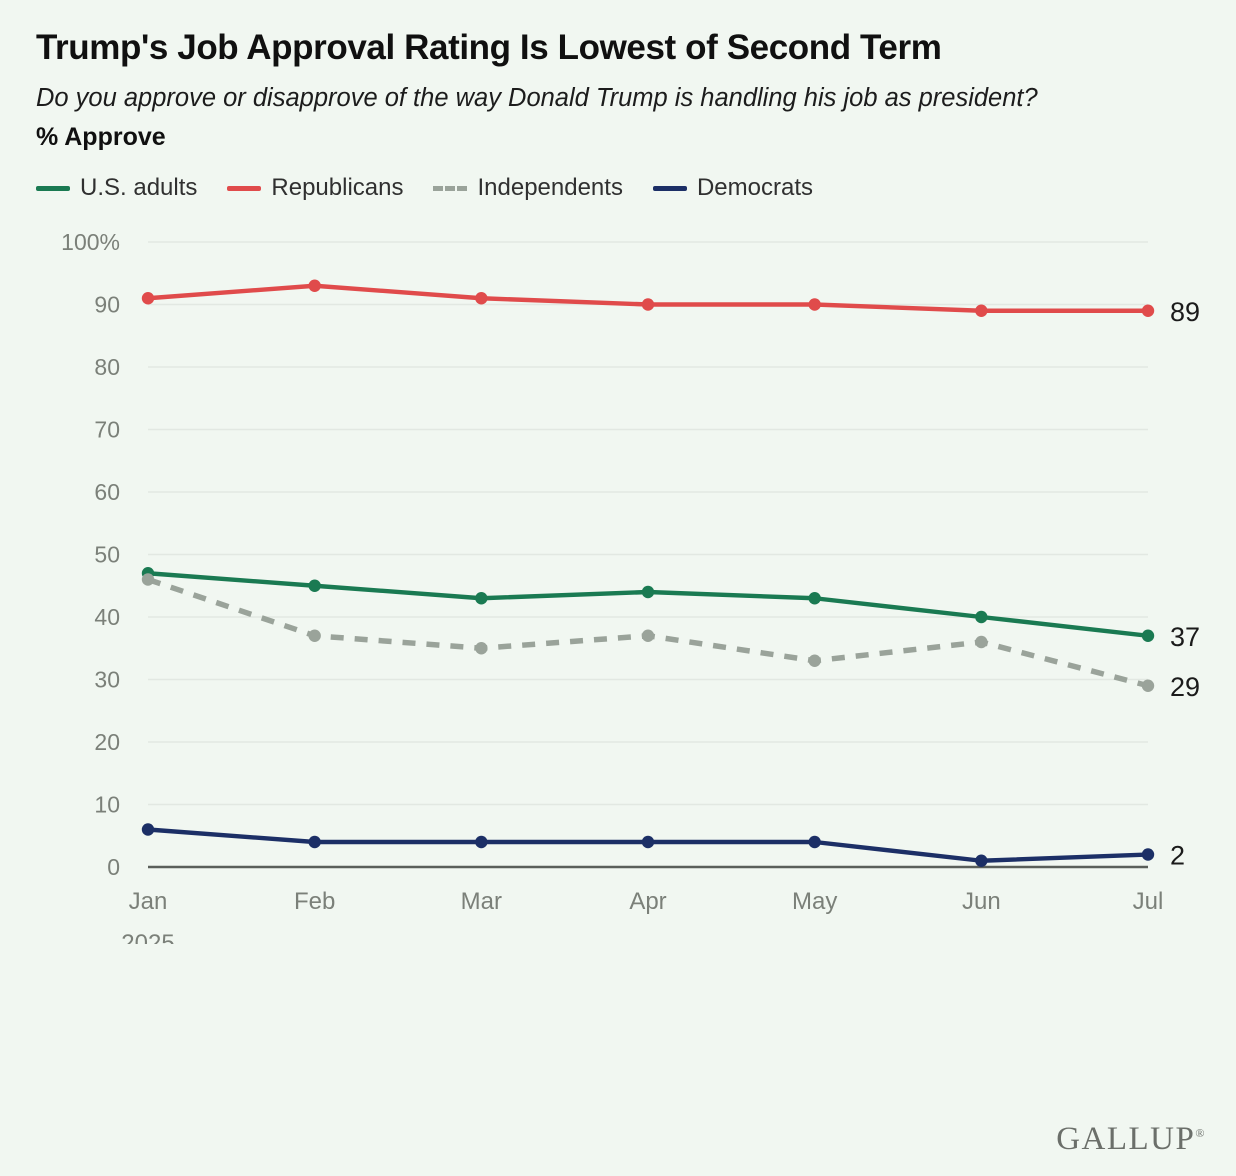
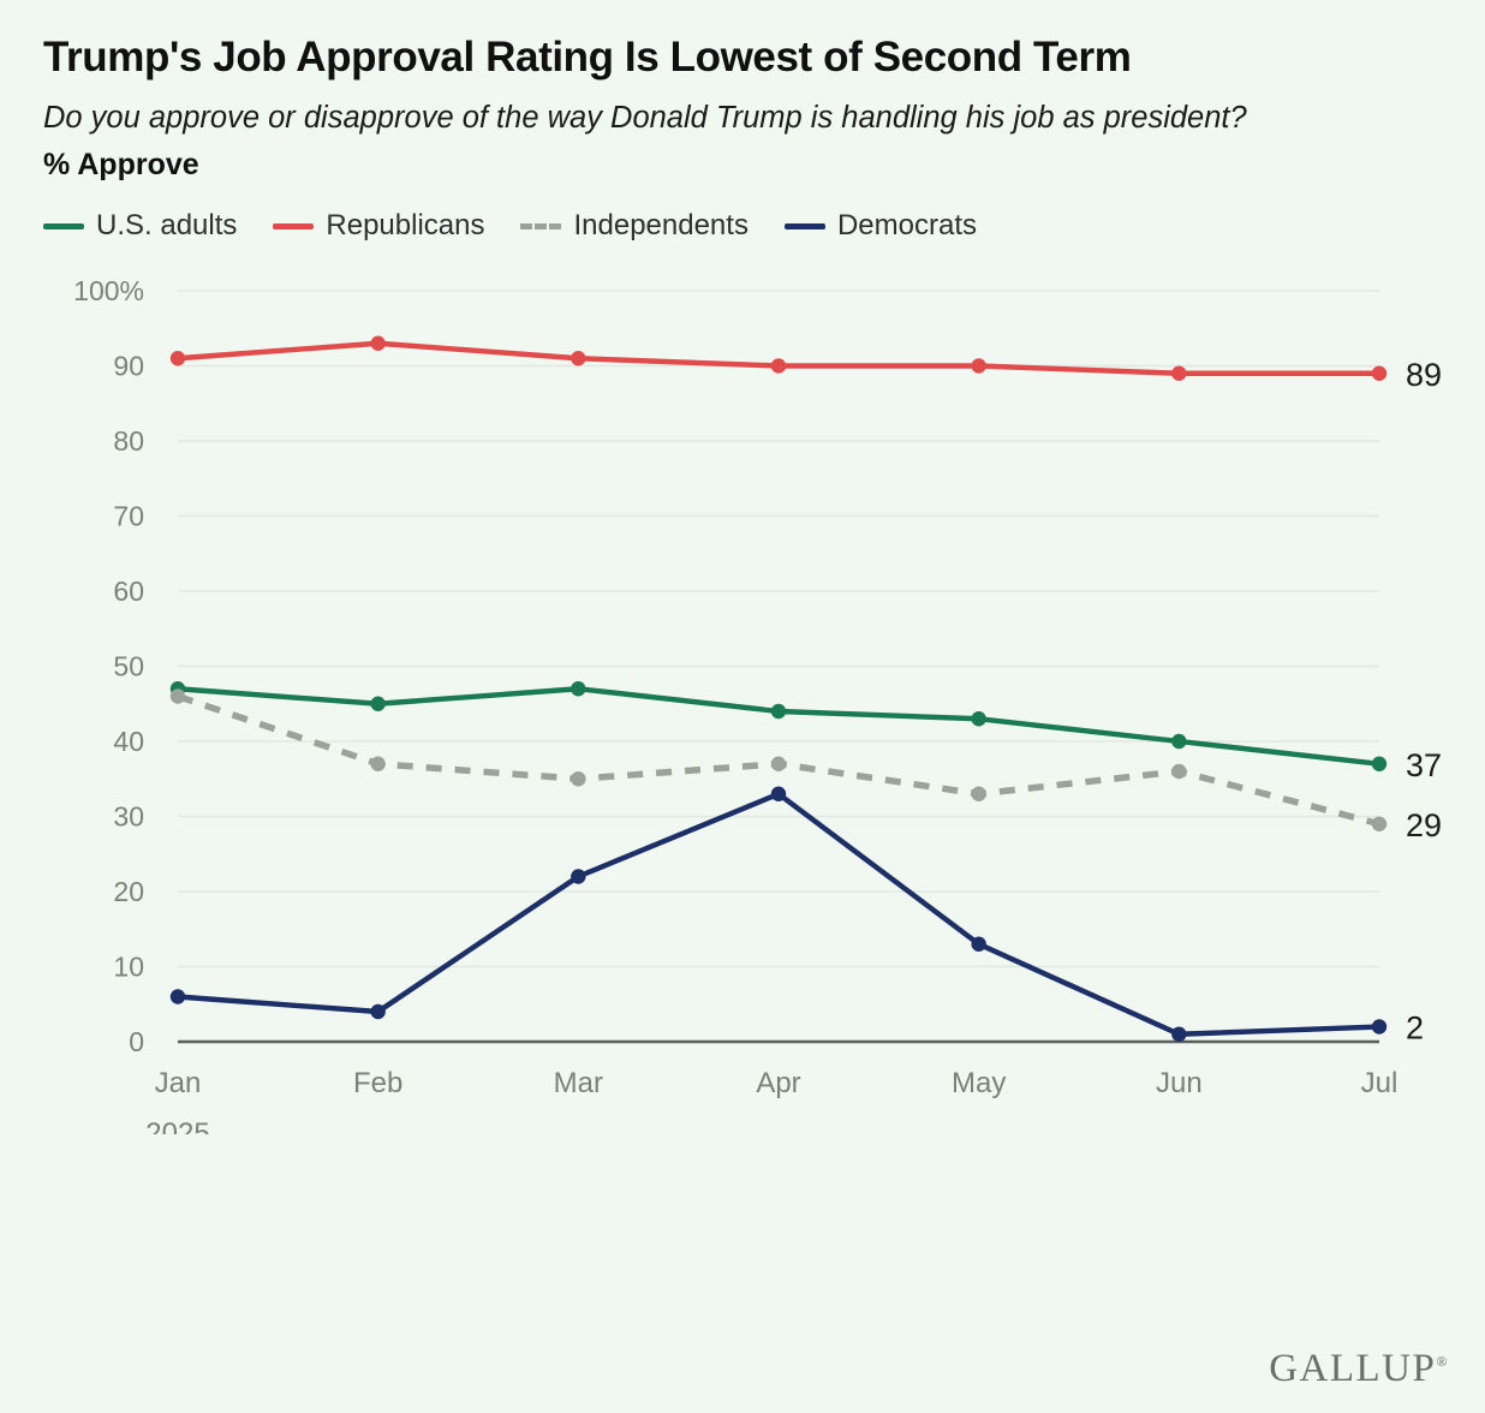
U.S. adults/Mar: 43% -> 47%
Democrats/Mar: 4% -> 22%
Democrats/Apr: 4% -> 33%
Democrats/May: 4% -> 13%
